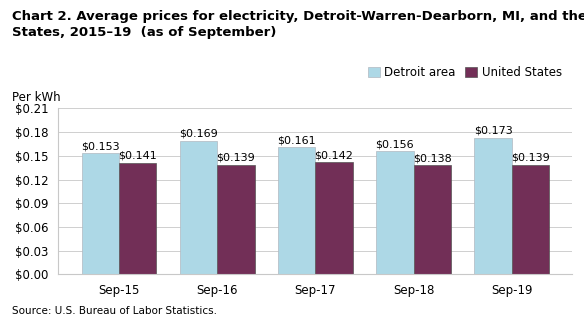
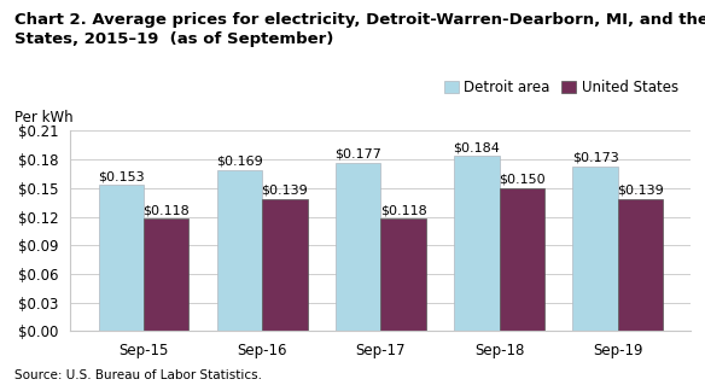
United States/Sep-15: $0.141 -> $0.118
Detroit area/Sep-17: $0.161 -> $0.177
United States/Sep-17: $0.142 -> $0.118
Detroit area/Sep-18: $0.156 -> $0.184
United States/Sep-18: $0.138 -> $0.150
